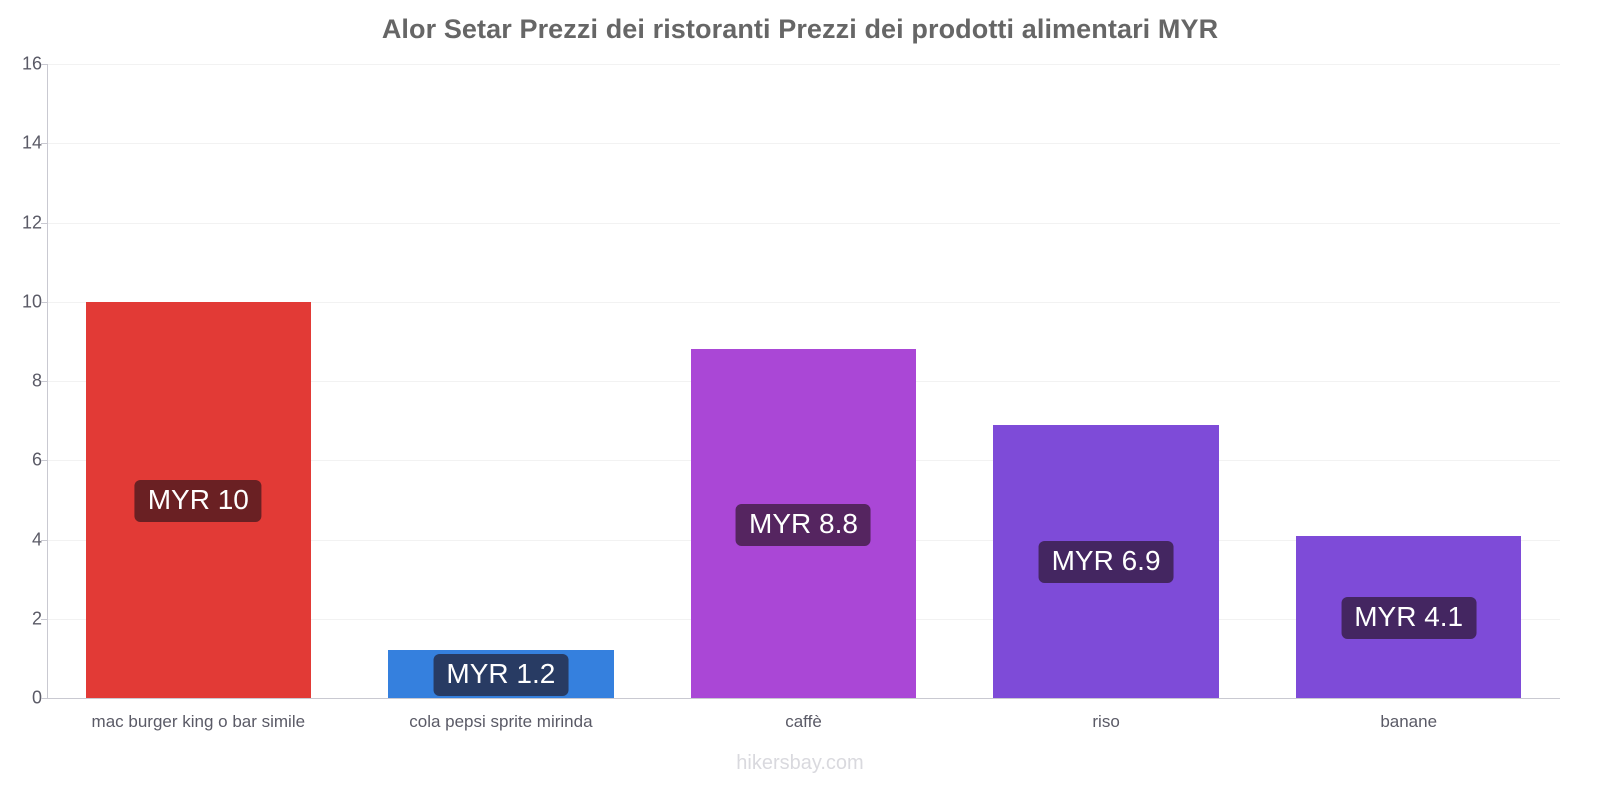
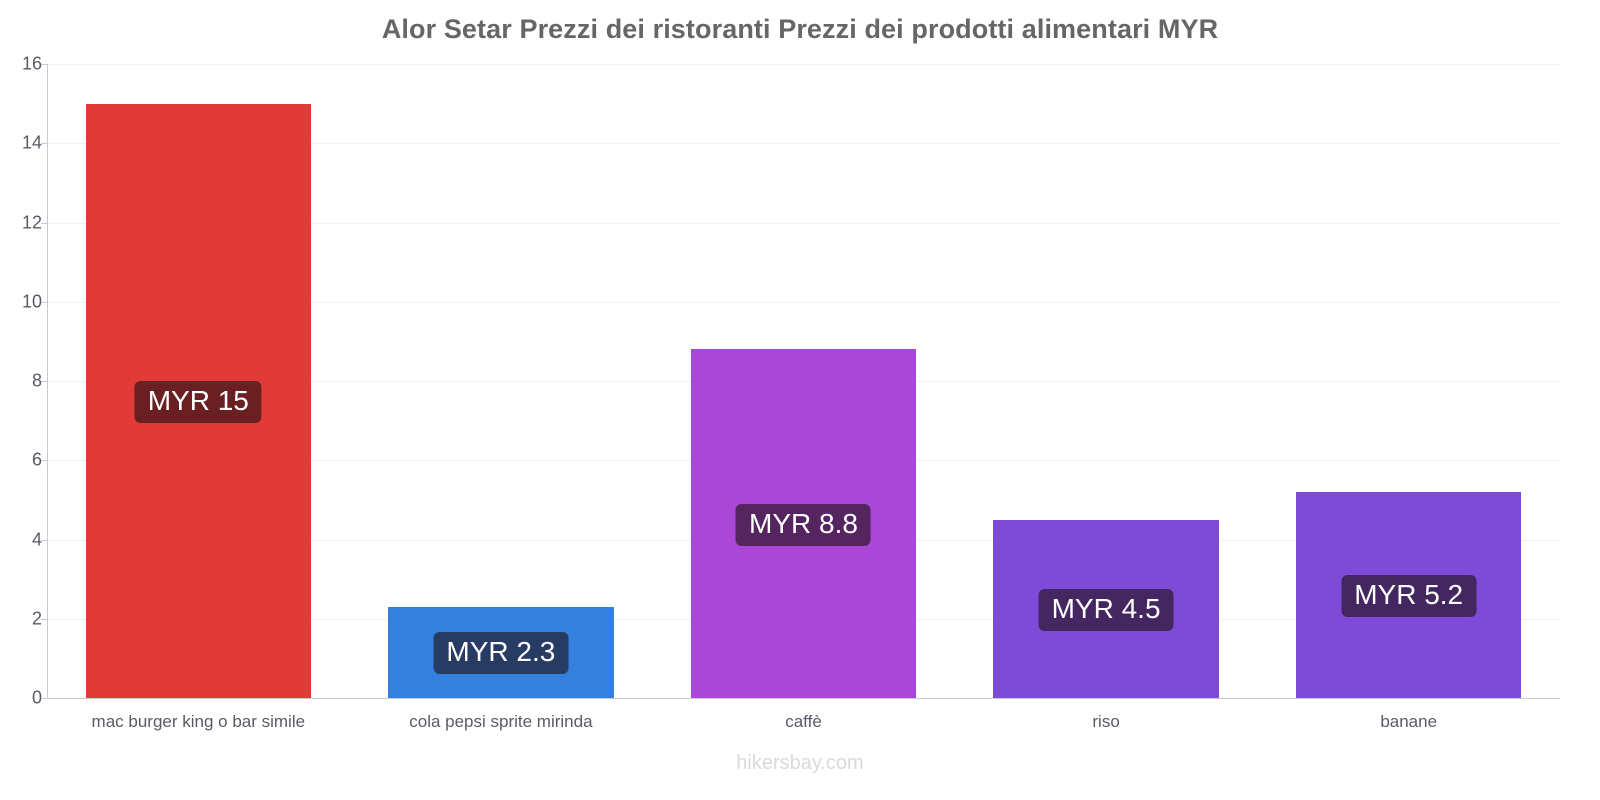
mac burger king o bar simile: 10 -> 15
cola pepsi sprite mirinda: 1.2 -> 2.3
riso: 6.9 -> 4.5
banane: 4.1 -> 5.2
